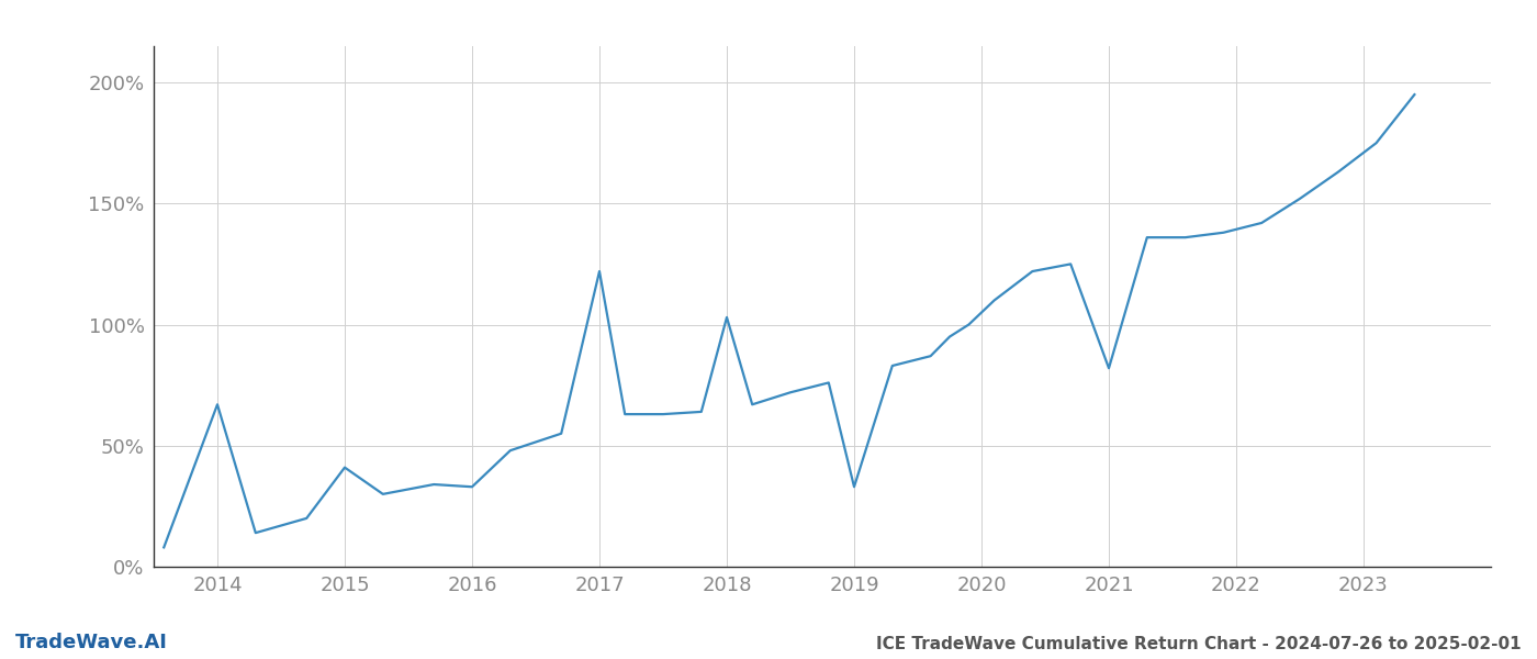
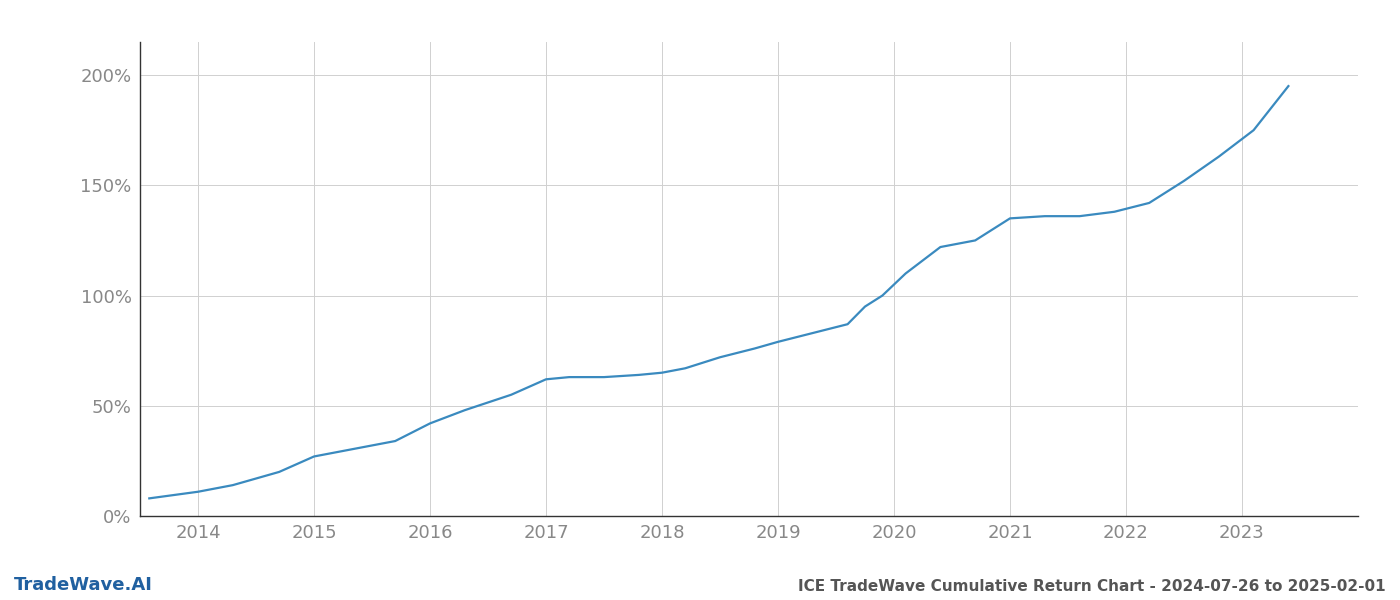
2014: 67% -> 11%
2015: 41% -> 27%
2016: 33% -> 42%
2017: 122% -> 62%
2018: 103% -> 65%
2019: 33% -> 79%
2021: 82% -> 135%
